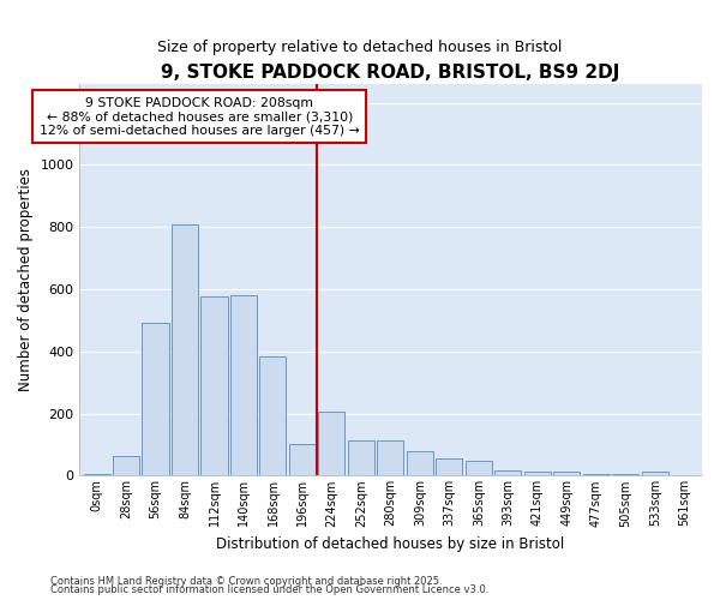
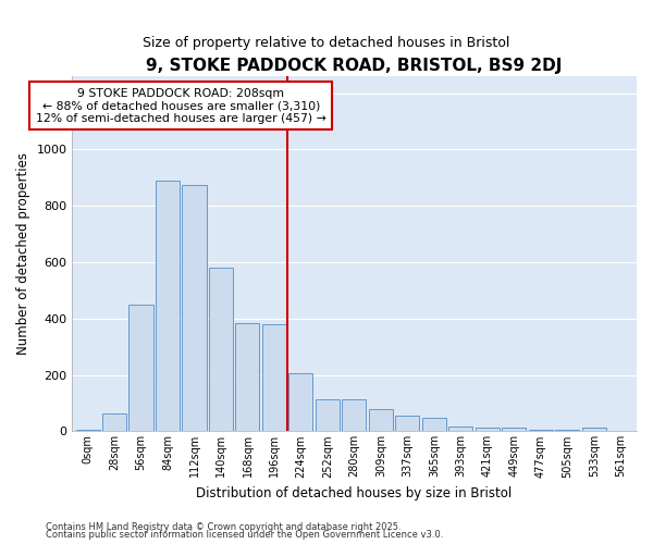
56sqm: 490 -> 450
84sqm: 810 -> 890
112sqm: 575 -> 875
196sqm: 100 -> 380
